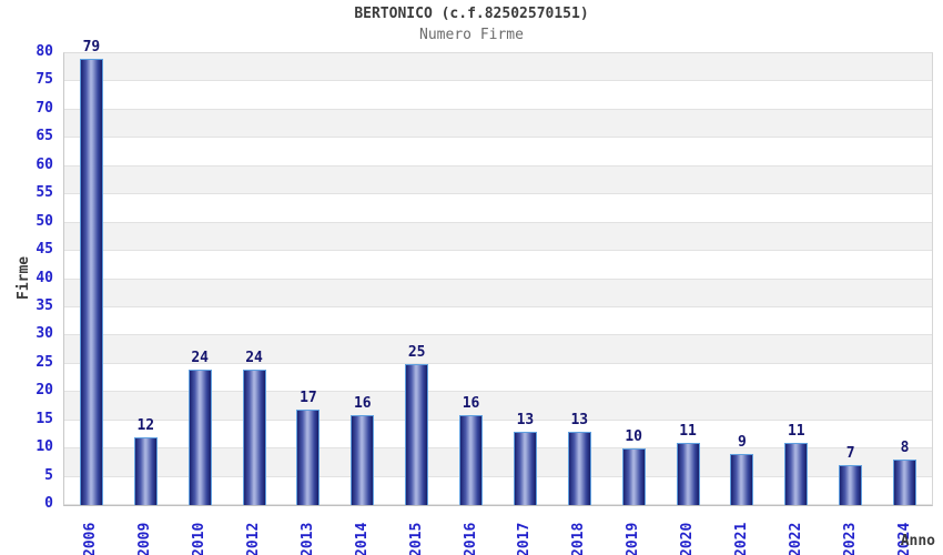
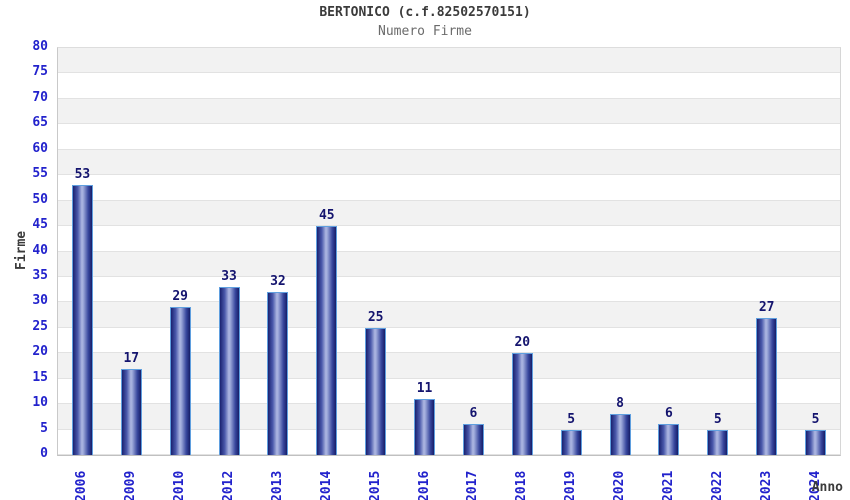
2006: 79 -> 53
2009: 12 -> 17
2010: 24 -> 29
2012: 24 -> 33
2013: 17 -> 32
2014: 16 -> 45
2016: 16 -> 11
2017: 13 -> 6
2018: 13 -> 20
2019: 10 -> 5
2020: 11 -> 8
2021: 9 -> 6
2022: 11 -> 5
2023: 7 -> 27
2024: 8 -> 5
